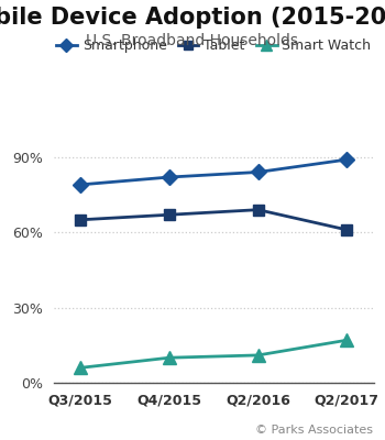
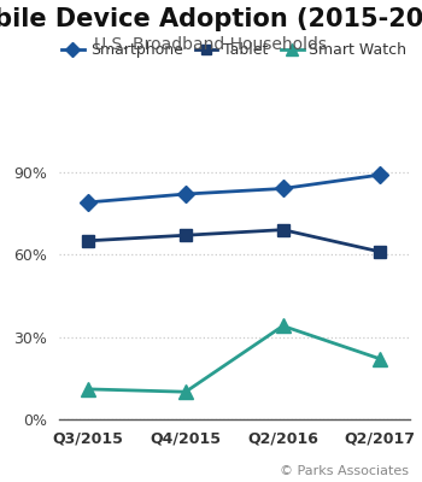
Smart Watch/Q3/2015: 6% -> 11%
Smart Watch/Q2/2016: 11% -> 34%
Smart Watch/Q2/2017: 17% -> 22%
